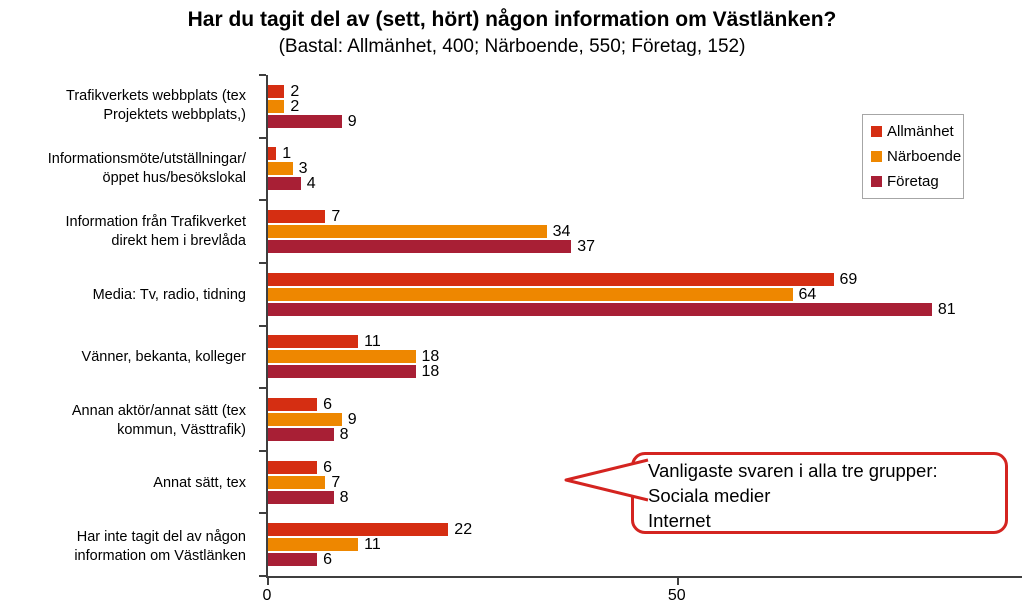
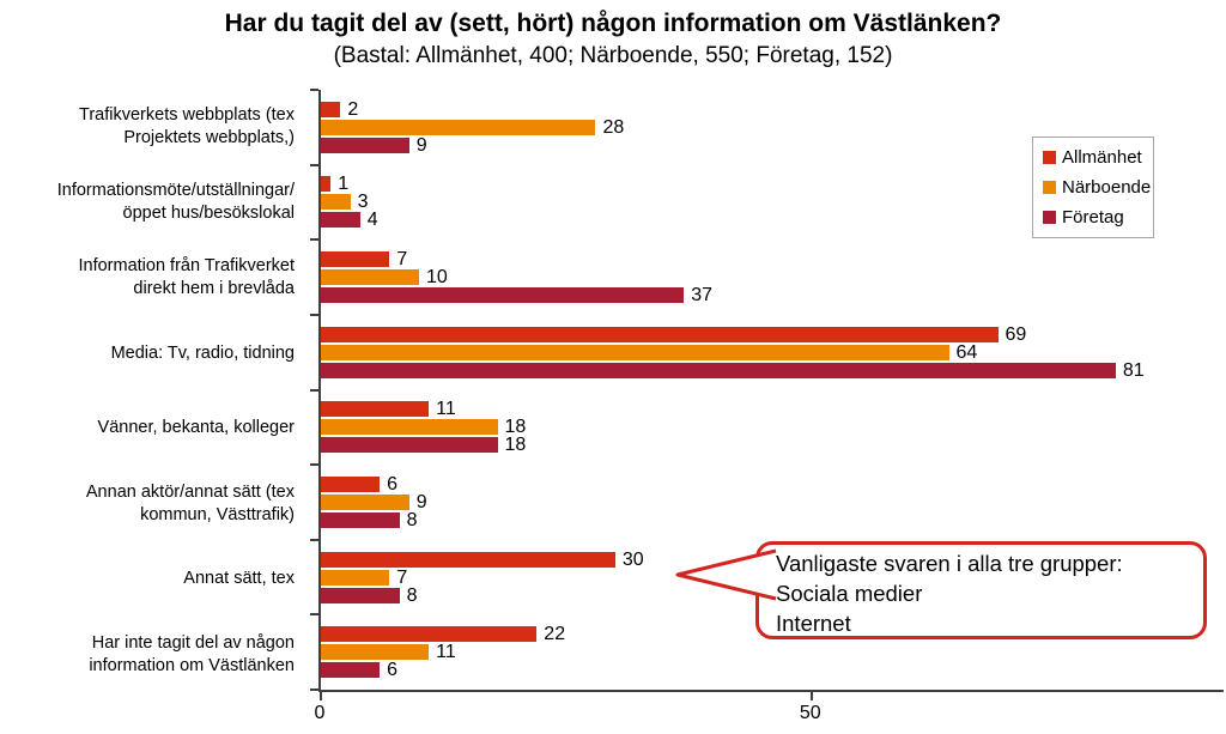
Närboende/Trafikverkets webbplats (tex Projektets webbplats,): 2 -> 28
Närboende/Information från Trafikverket direkt hem i brevlåda: 34 -> 10
Allmänhet/Annat sätt, tex: 6 -> 30
